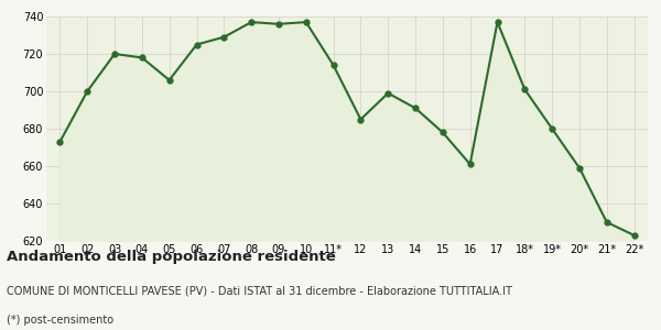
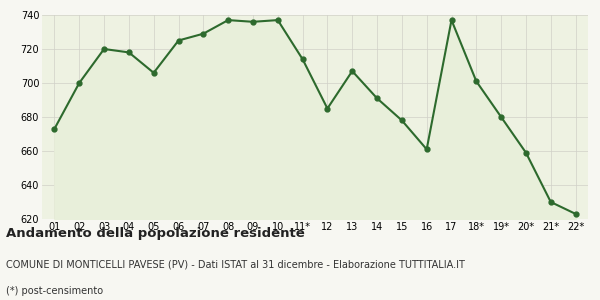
13: 699 -> 707
